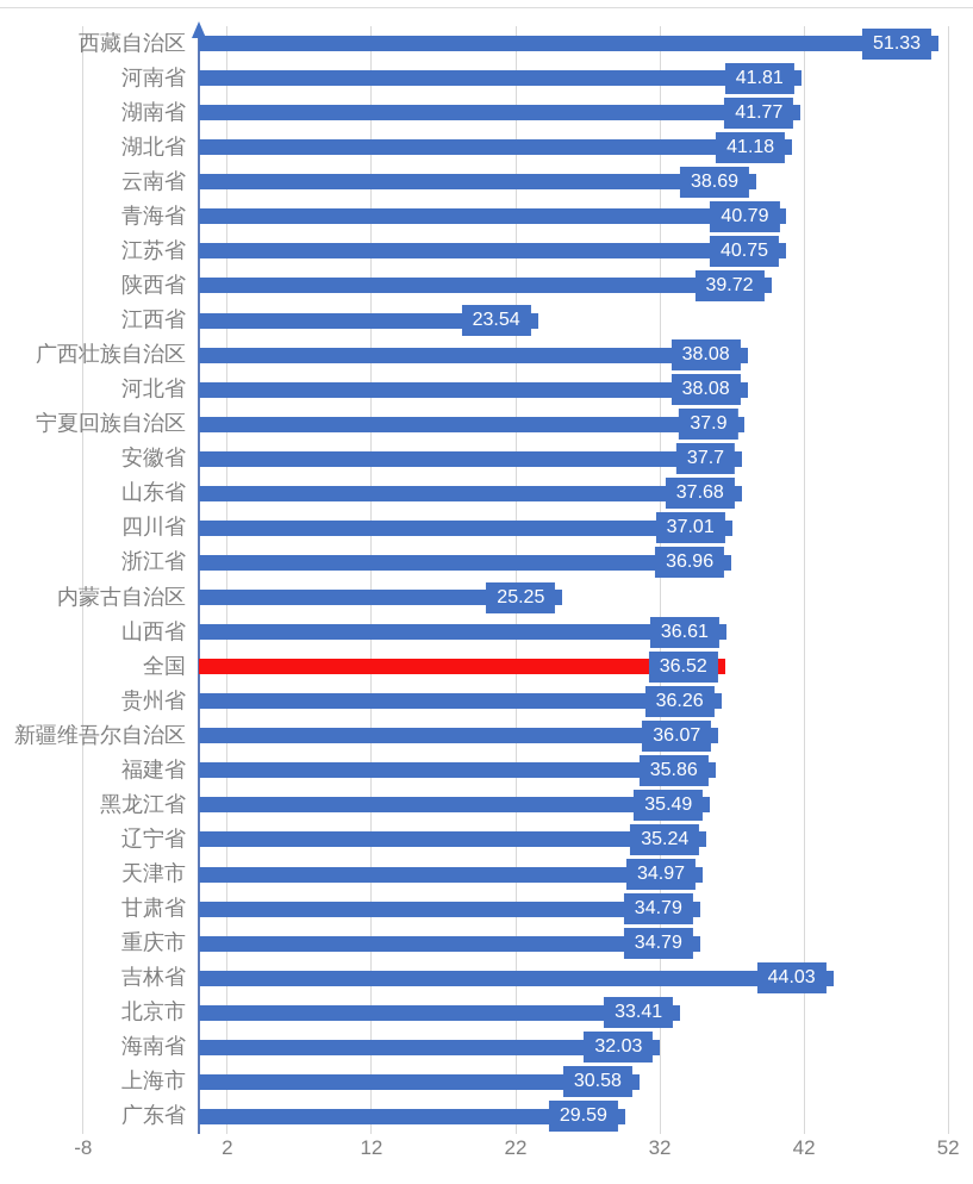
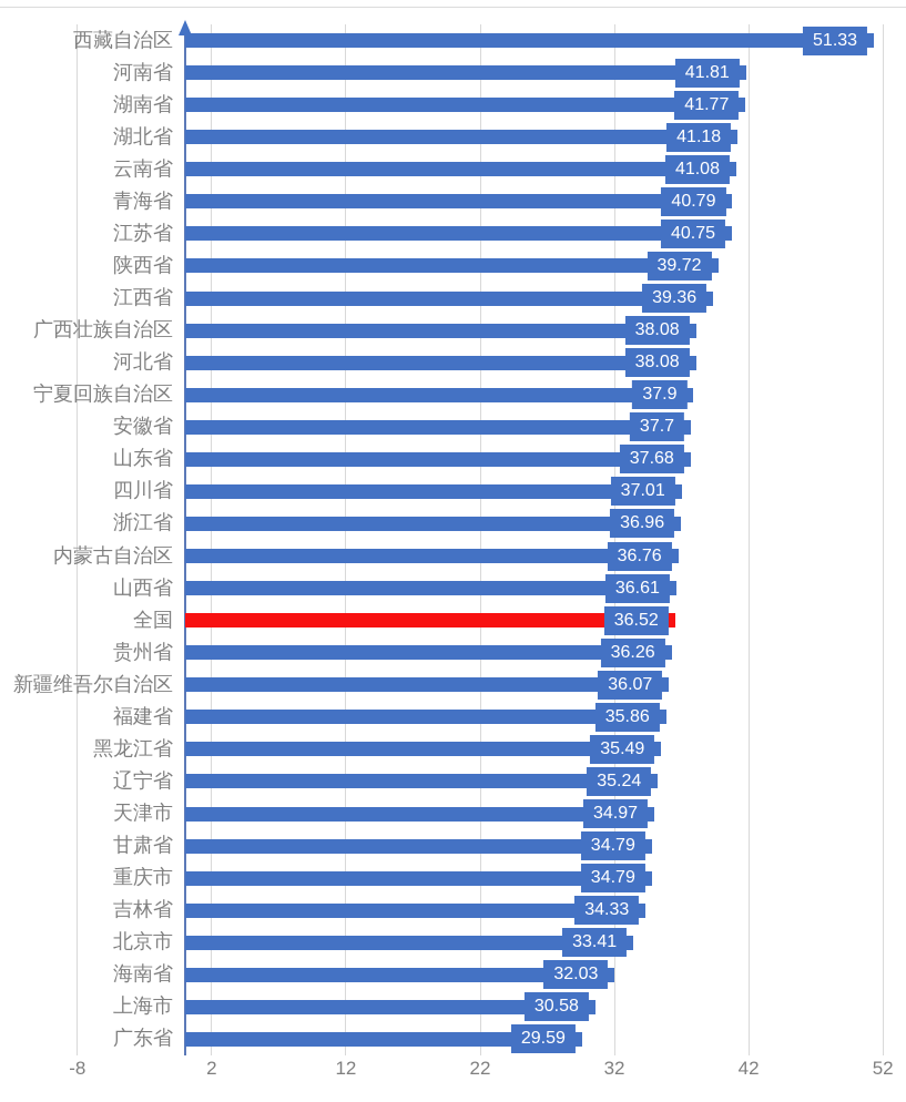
云南省: 38.69 -> 41.08
江西省: 23.54 -> 39.36
内蒙古自治区: 25.25 -> 36.76
吉林省: 44.03 -> 34.33
